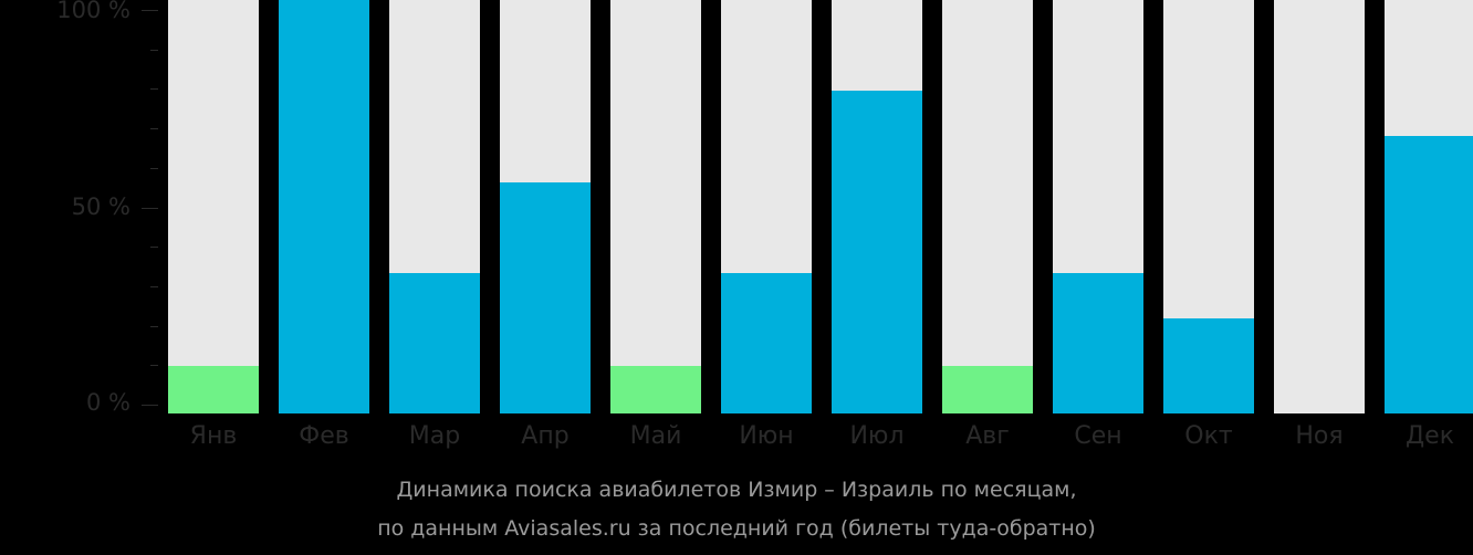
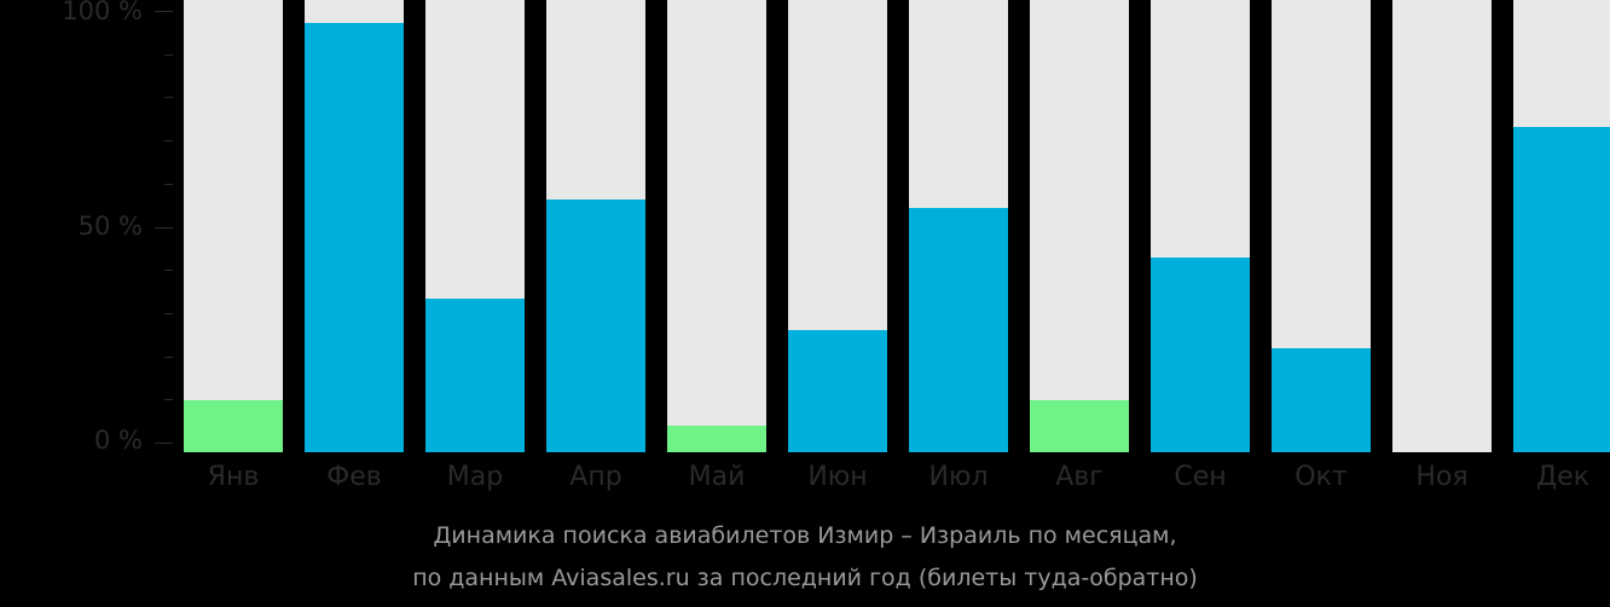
Фев: 100% -> 95%
Май: 12% -> 6%
Июн: 34% -> 27%
Июл: 78% -> 54%
Сен: 34% -> 43%
Дек: 67% -> 72%
